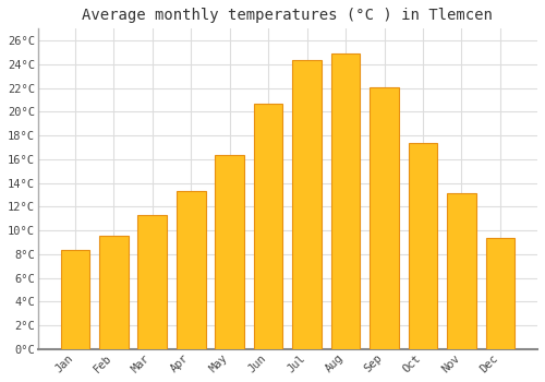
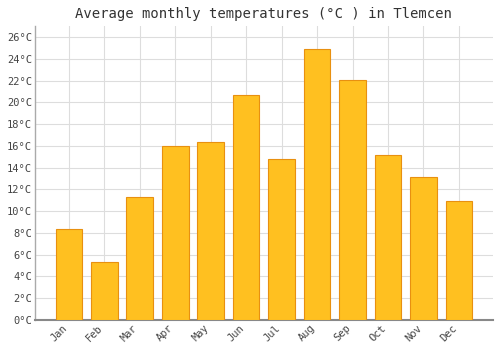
Feb: 9.6°C -> 5.3°C
Apr: 13.3°C -> 16.0°C
Jul: 24.4°C -> 14.8°C
Oct: 17.4°C -> 15.2°C
Dec: 9.4°C -> 10.9°C
